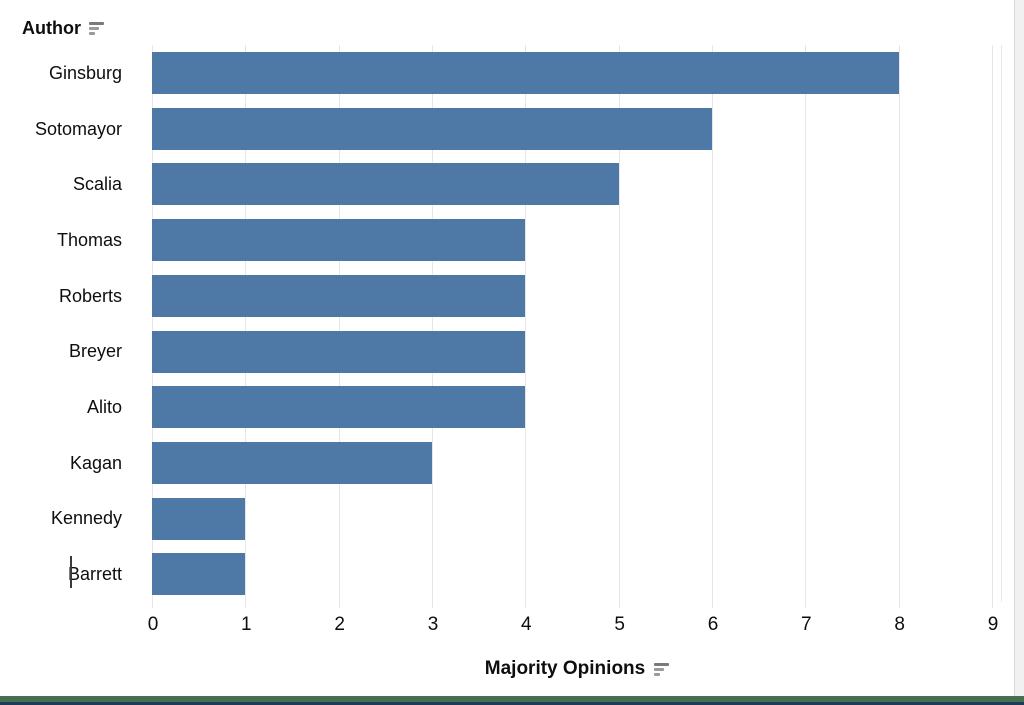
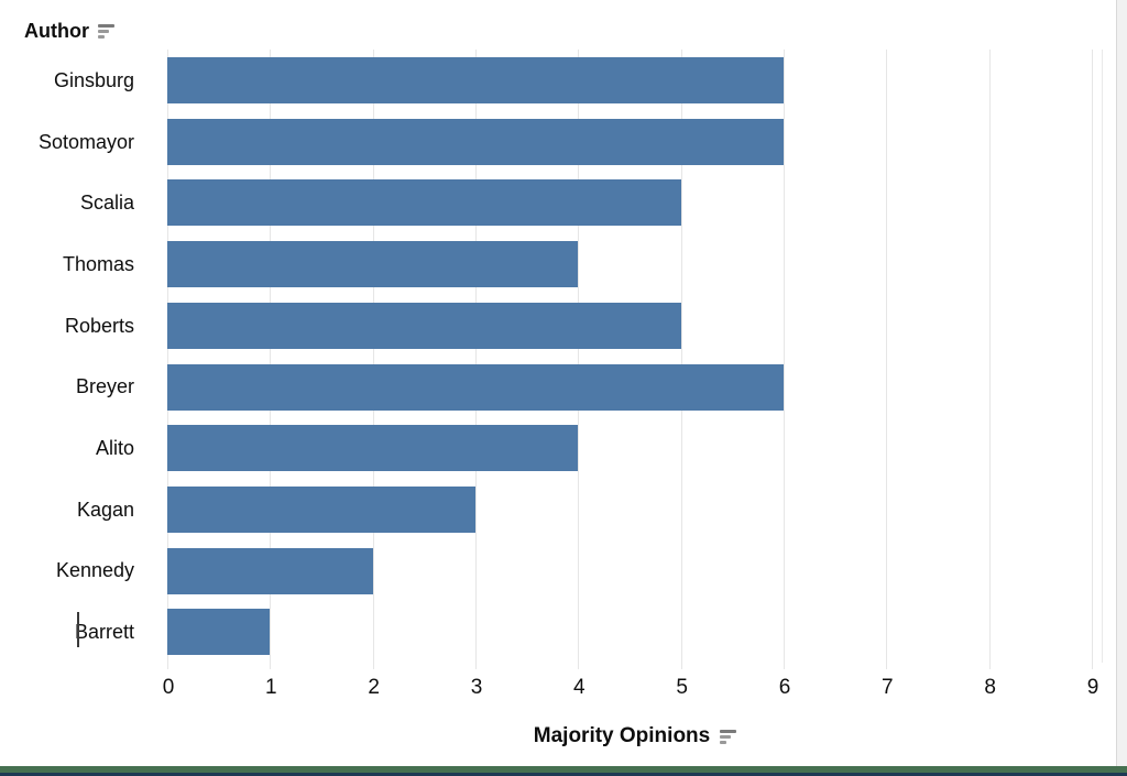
Ginsburg: 8 -> 6
Roberts: 4 -> 5
Breyer: 4 -> 6
Kennedy: 1 -> 2
